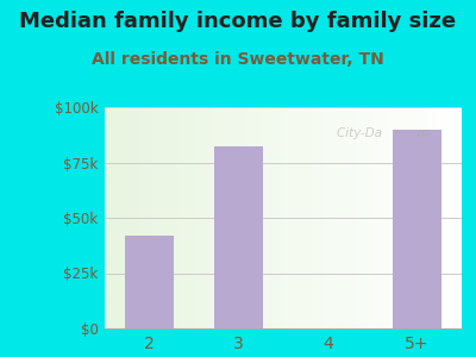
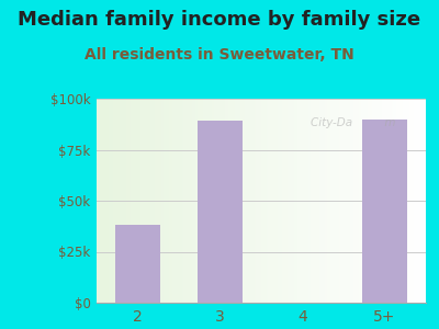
2: $42k -> $38k
3: $82k -> $89k
